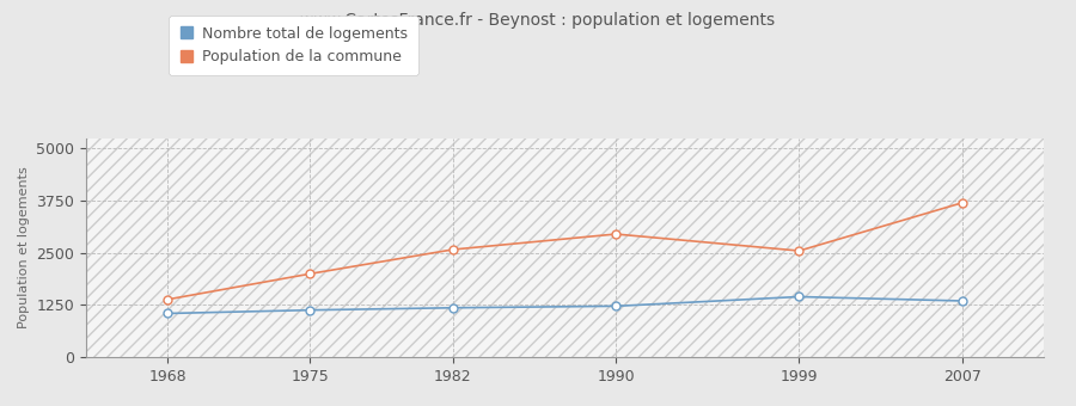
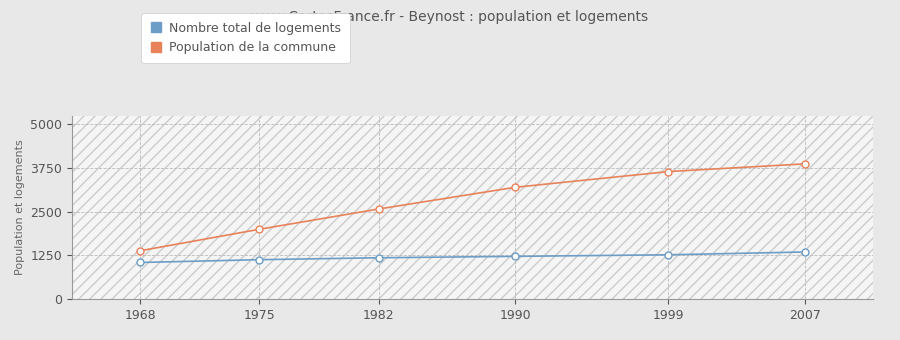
Population de la commune/1990: 2950 -> 3200
Nombre total de logements/1999: 1450 -> 1270
Population de la commune/1999: 2550 -> 3650
Population de la commune/2007: 3700 -> 3870
